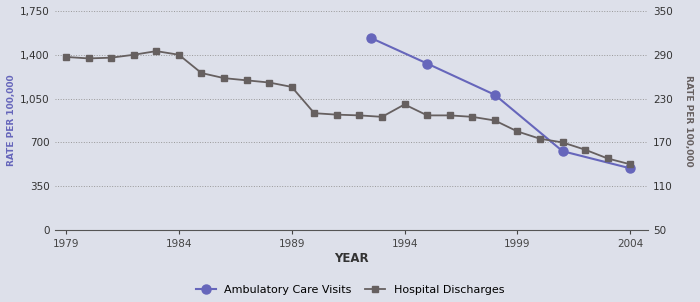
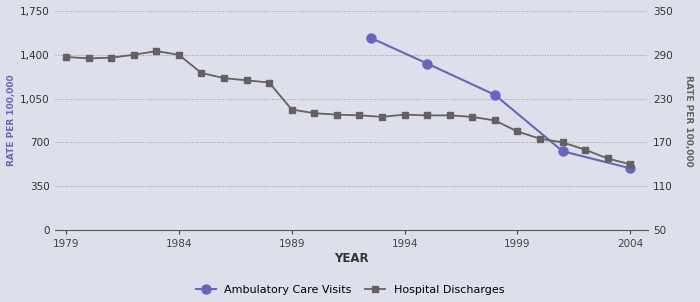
Hospital Discharges/1989: 246 -> 215
Hospital Discharges/1994: 222 -> 208
